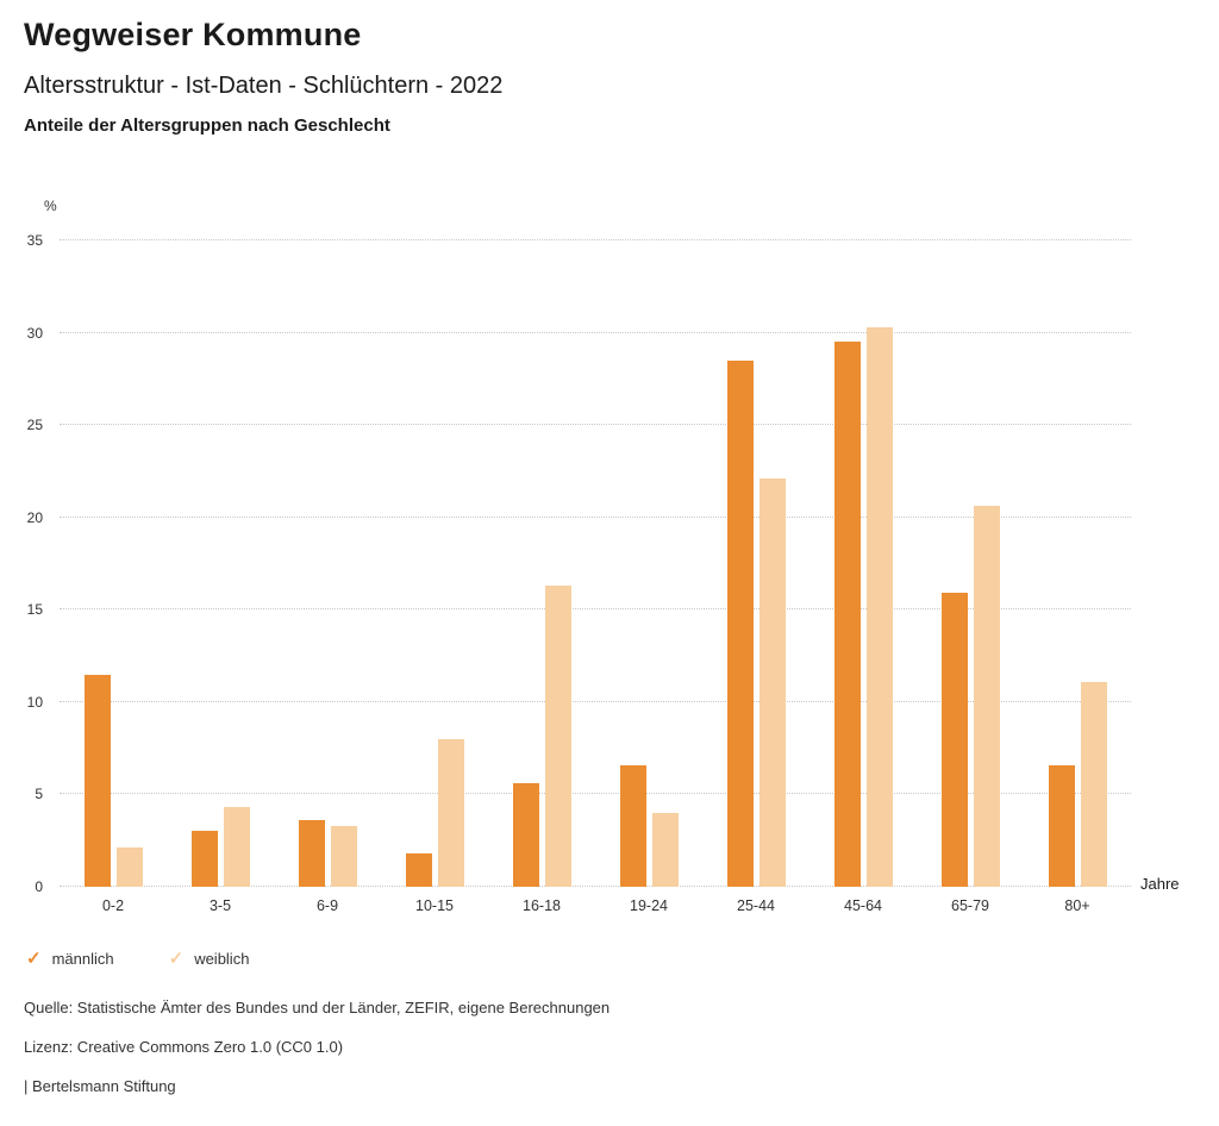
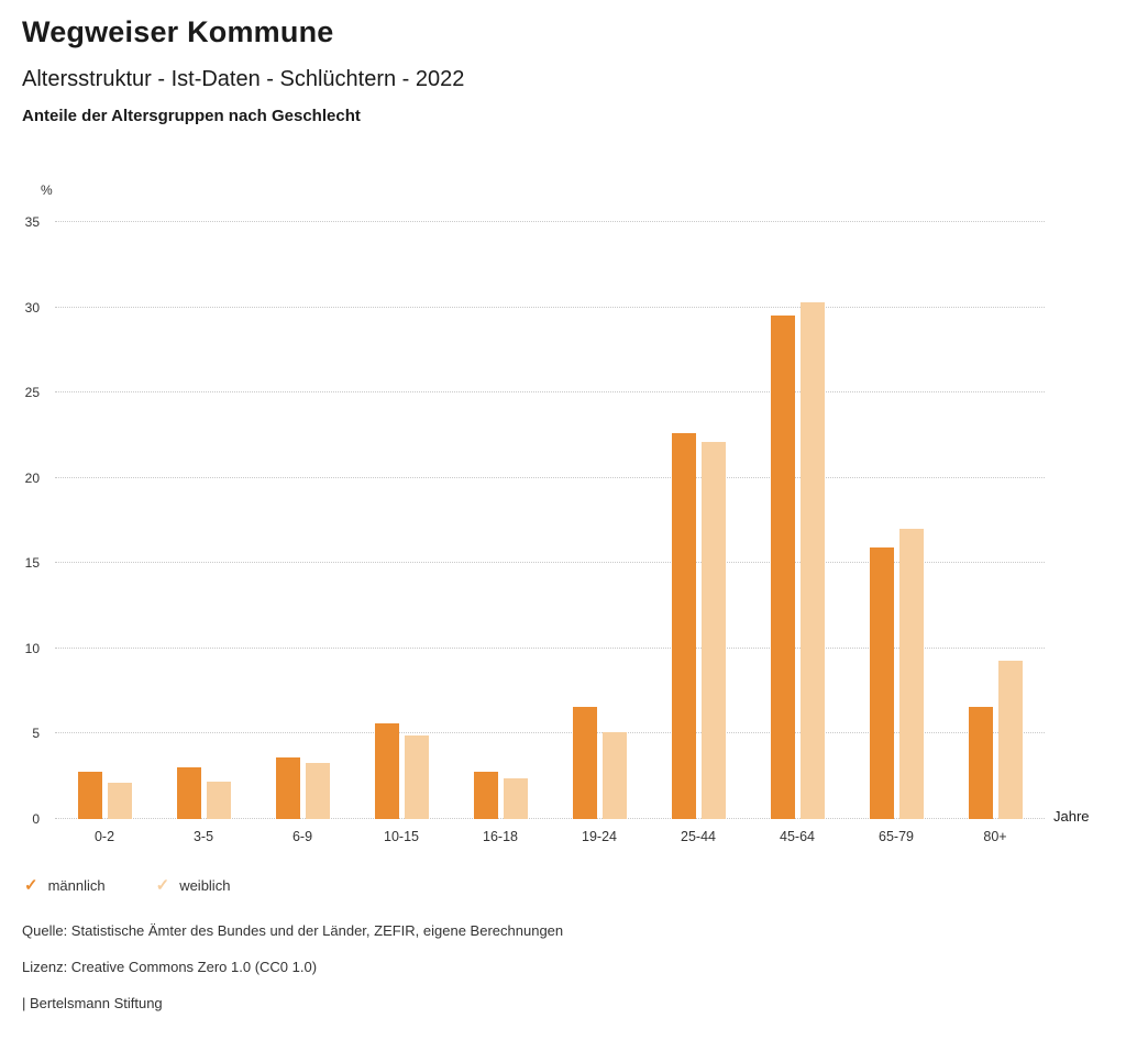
männlich/0-2: 11.5 -> 2.8
weiblich/3-5: 4.3 -> 2.2
männlich/10-15: 1.8 -> 5.6
weiblich/10-15: 8.0 -> 4.9
männlich/16-18: 5.6 -> 2.8
weiblich/16-18: 16.3 -> 2.4
weiblich/19-24: 4.0 -> 5.1
männlich/25-44: 28.5 -> 22.6
weiblich/65-79: 20.6 -> 17.0
weiblich/80+: 11.1 -> 9.3
